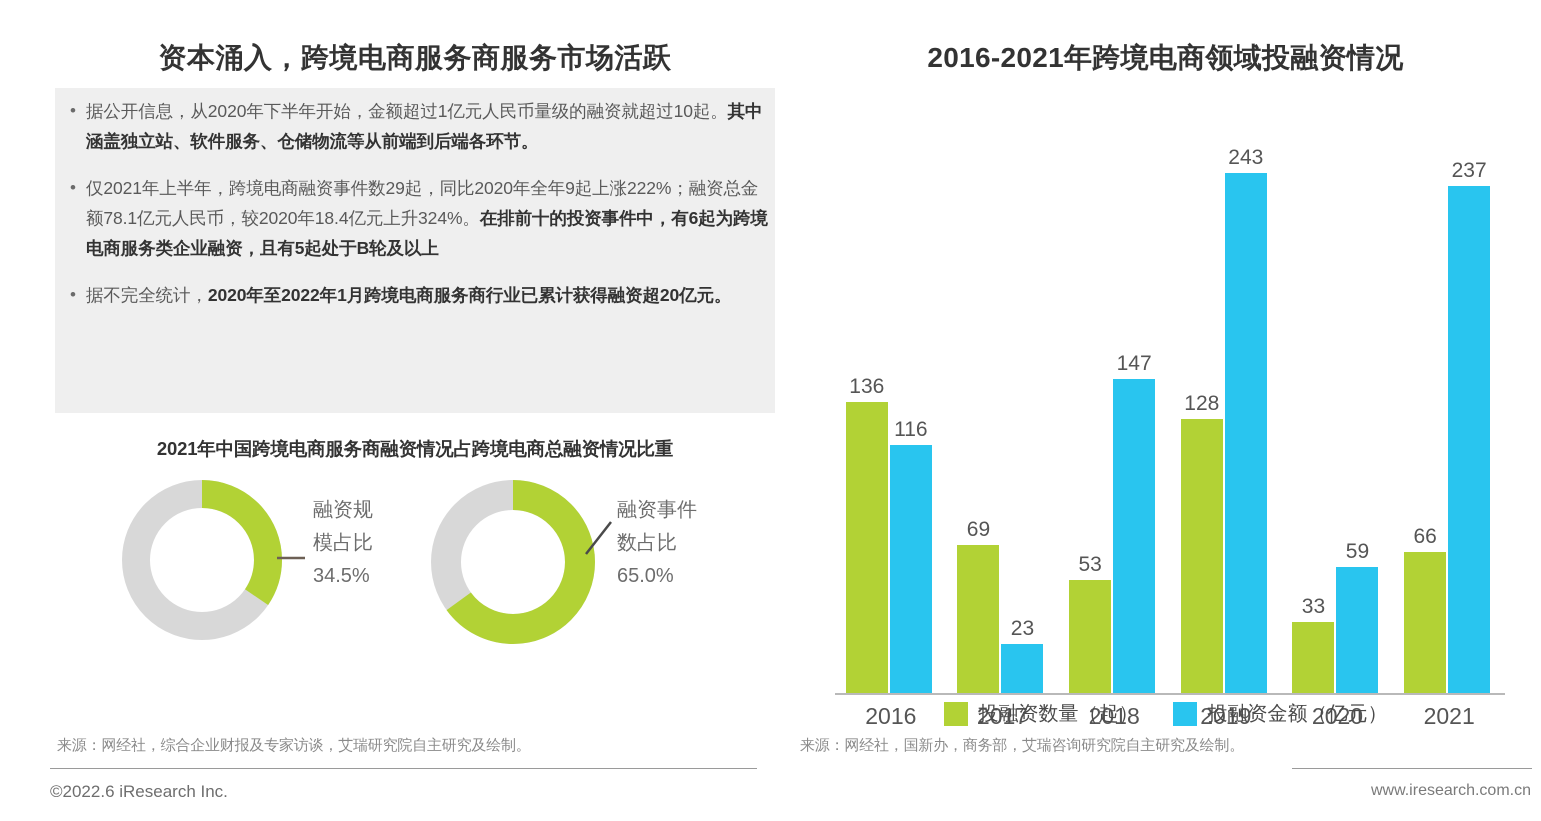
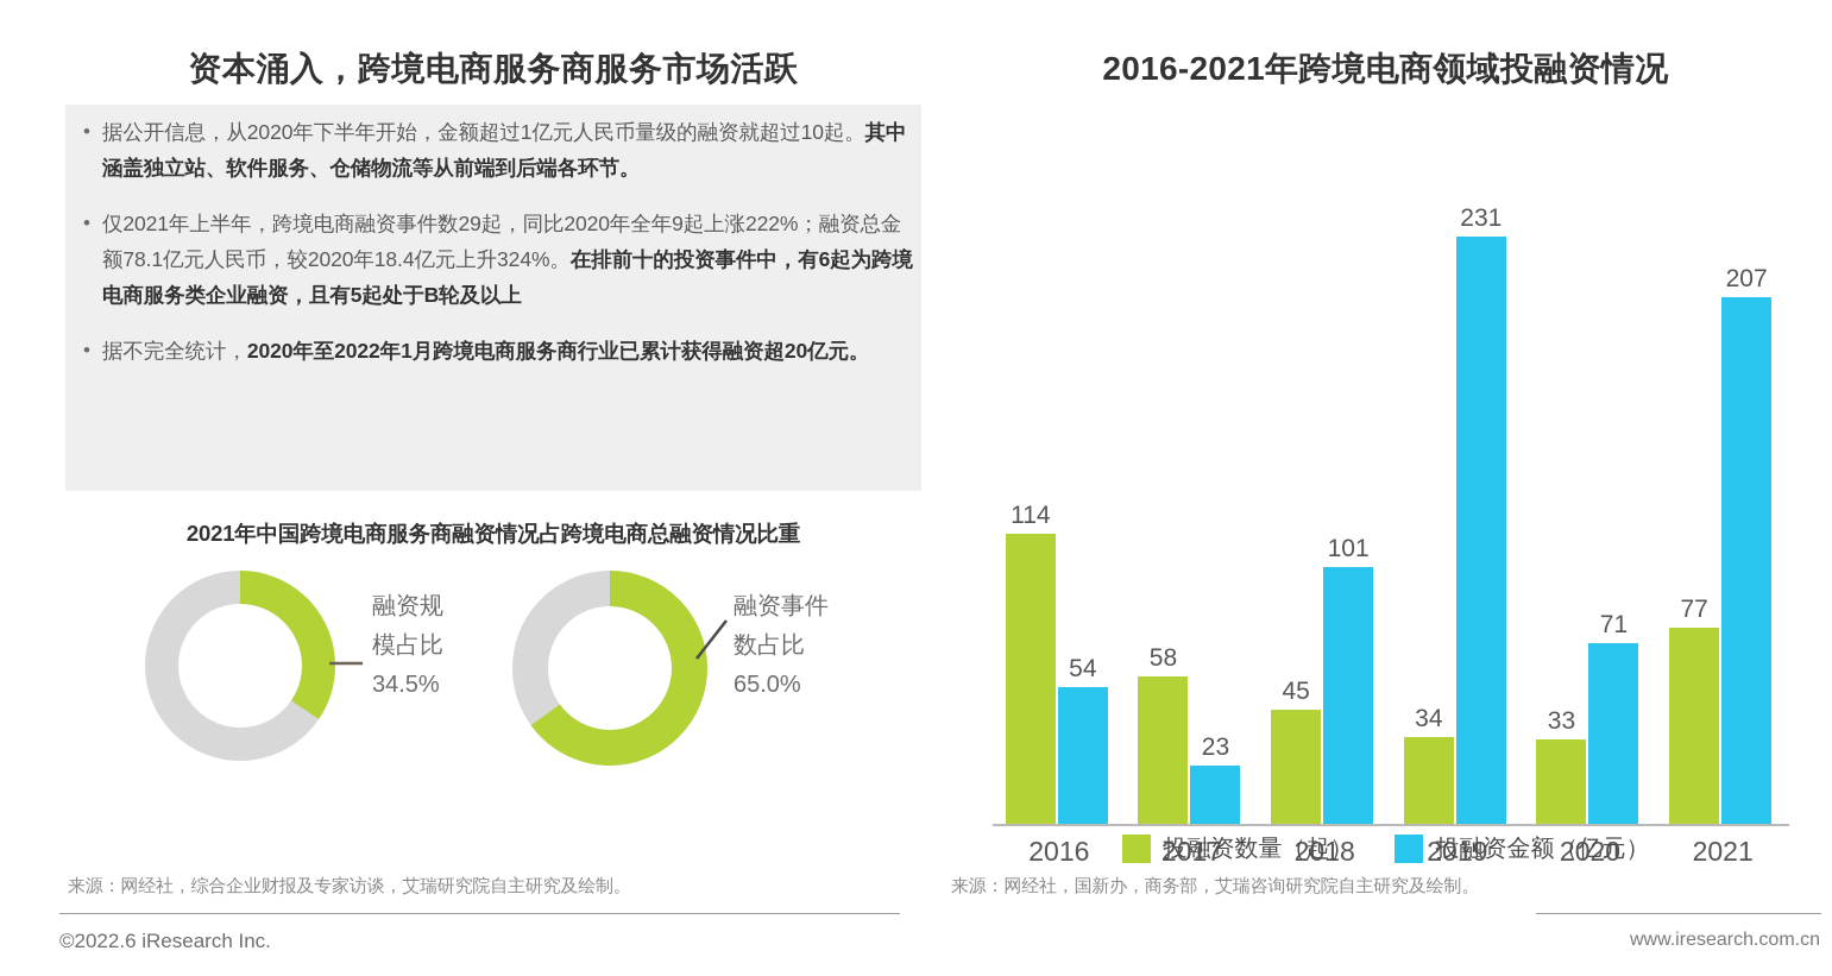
2016-2021年跨境电商领域投融资情况/投融资数量（起）/2016: 136 -> 114
2016-2021年跨境电商领域投融资情况/投融资金额（亿元）/2016: 116 -> 54
2016-2021年跨境电商领域投融资情况/投融资数量（起）/2017: 69 -> 58
2016-2021年跨境电商领域投融资情况/投融资数量（起）/2018: 53 -> 45
2016-2021年跨境电商领域投融资情况/投融资金额（亿元）/2018: 147 -> 101
2016-2021年跨境电商领域投融资情况/投融资数量（起）/2019: 128 -> 34
2016-2021年跨境电商领域投融资情况/投融资金额（亿元）/2019: 243 -> 231
2016-2021年跨境电商领域投融资情况/投融资金额（亿元）/2020: 59 -> 71
2016-2021年跨境电商领域投融资情况/投融资数量（起）/2021: 66 -> 77
2016-2021年跨境电商领域投融资情况/投融资金额（亿元）/2021: 237 -> 207
